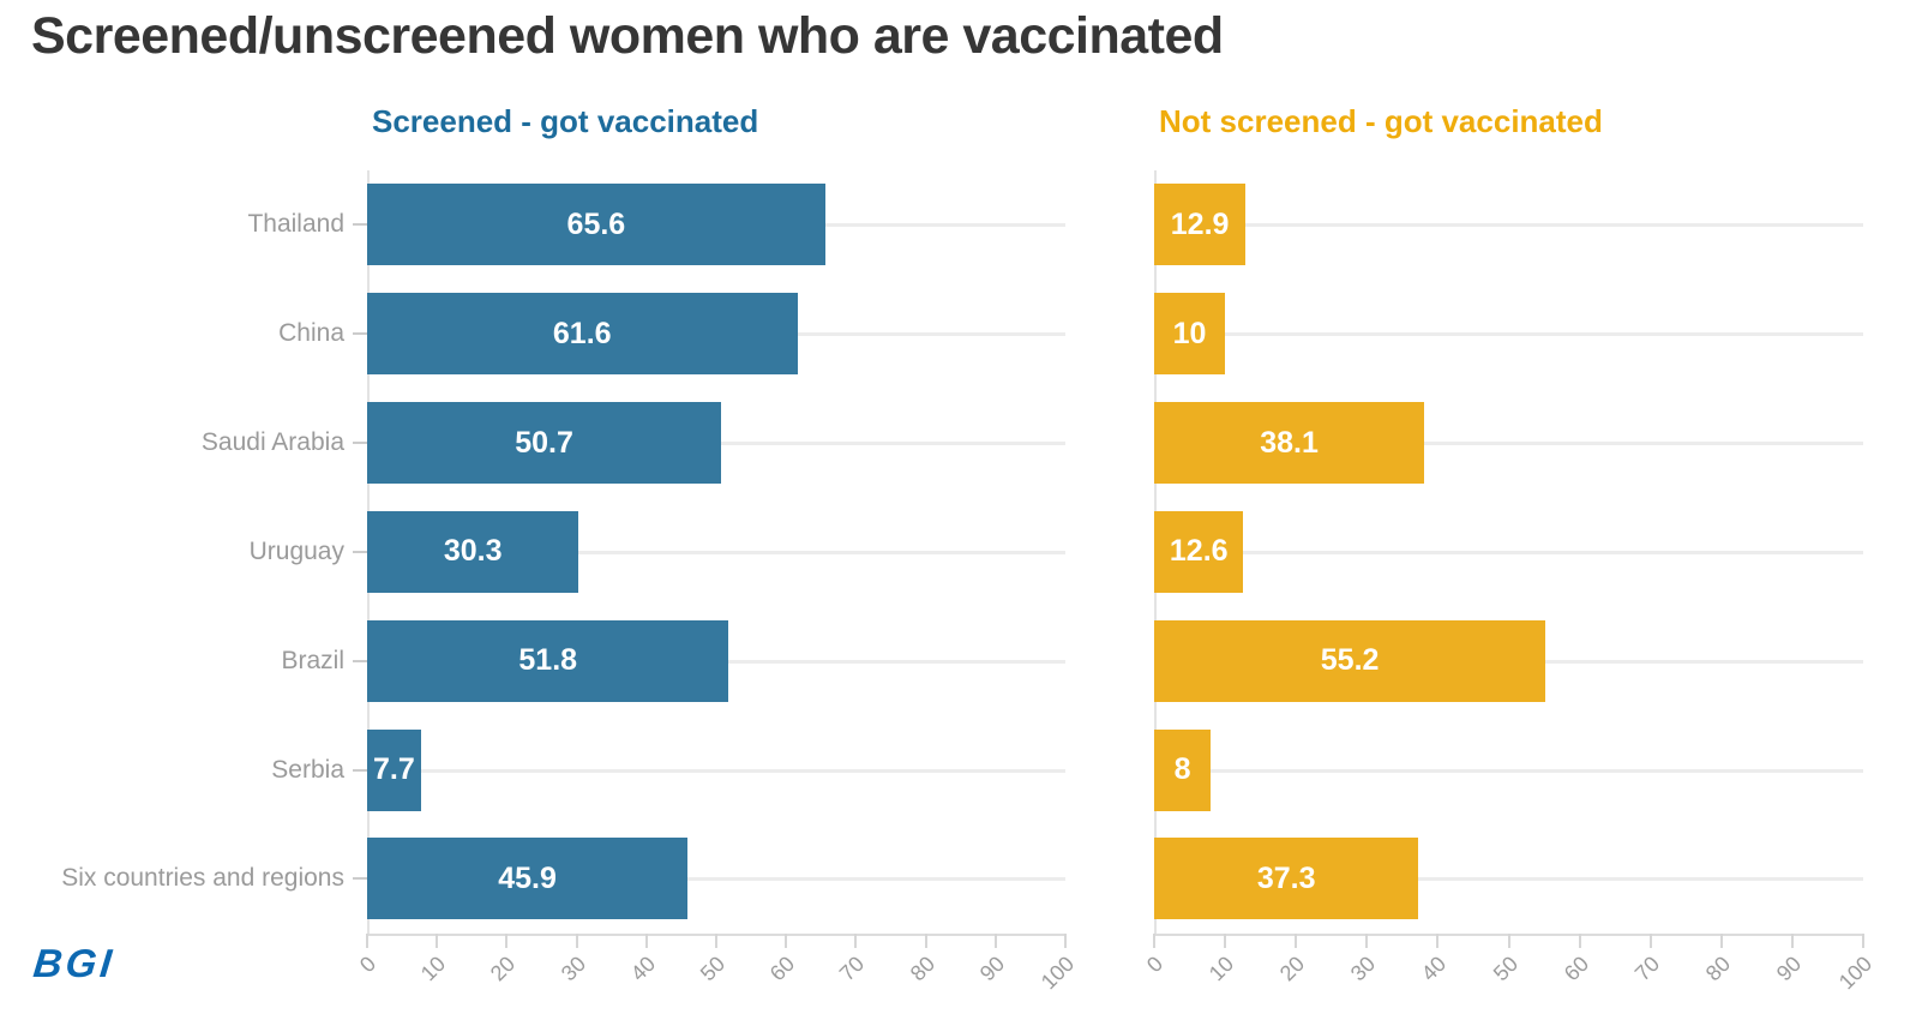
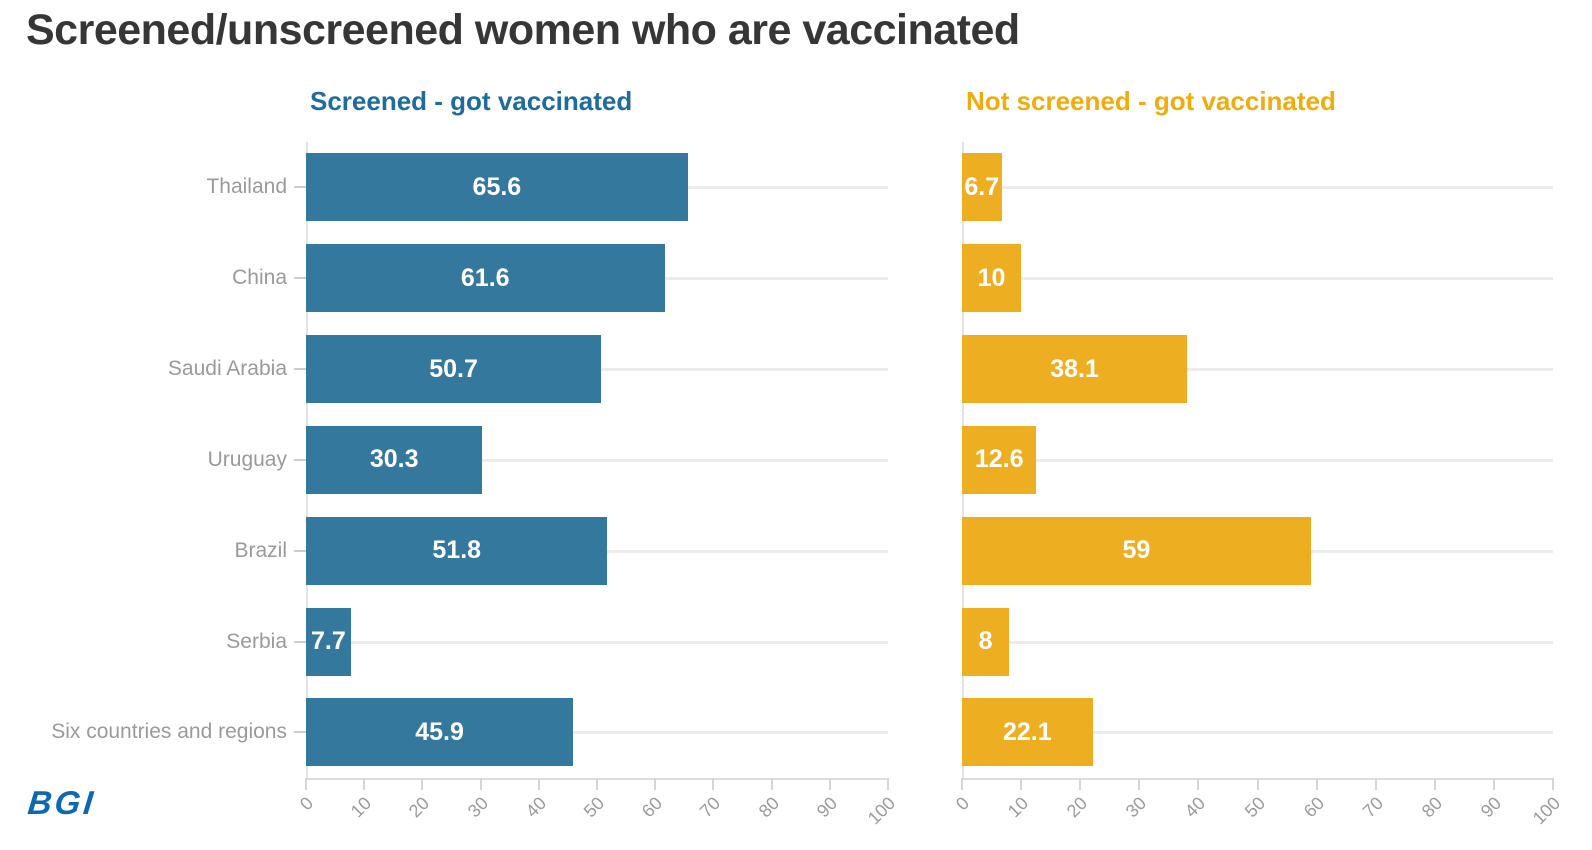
Not screened - got vaccinated/Thailand: 12.9 -> 6.7
Not screened - got vaccinated/Brazil: 55.2 -> 59
Not screened - got vaccinated/Six countries and regions: 37.3 -> 22.1
